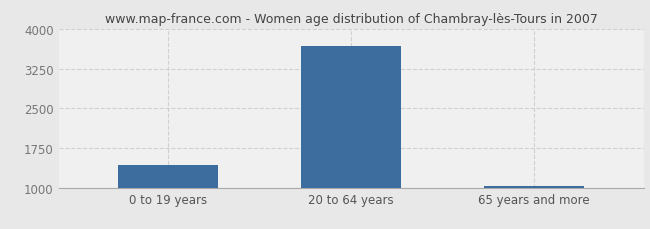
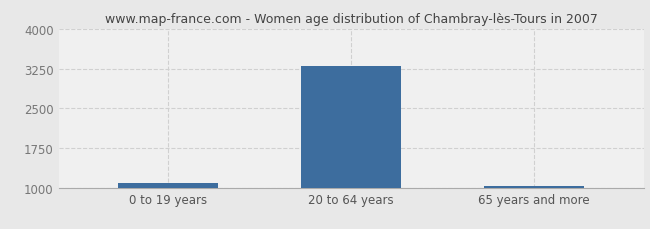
0 to 19 years: 1420 -> 1090
20 to 64 years: 3680 -> 3300
